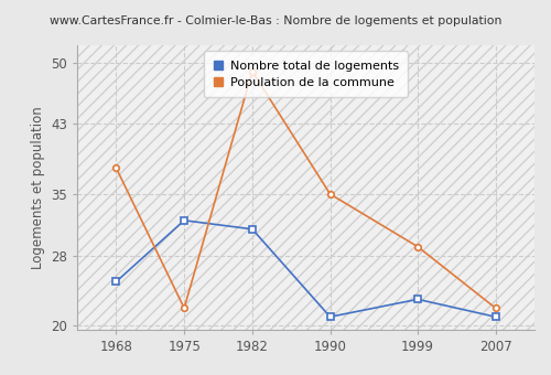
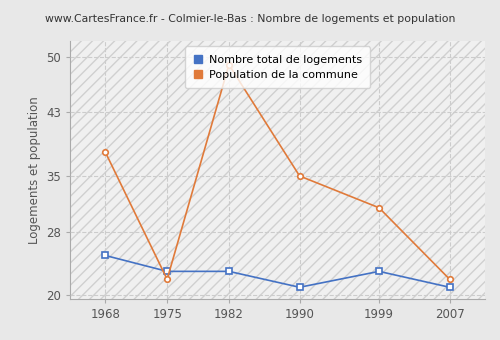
Nombre total de logements/1975: 32 -> 23
Nombre total de logements/1982: 31 -> 23
Population de la commune/1999: 29 -> 31
